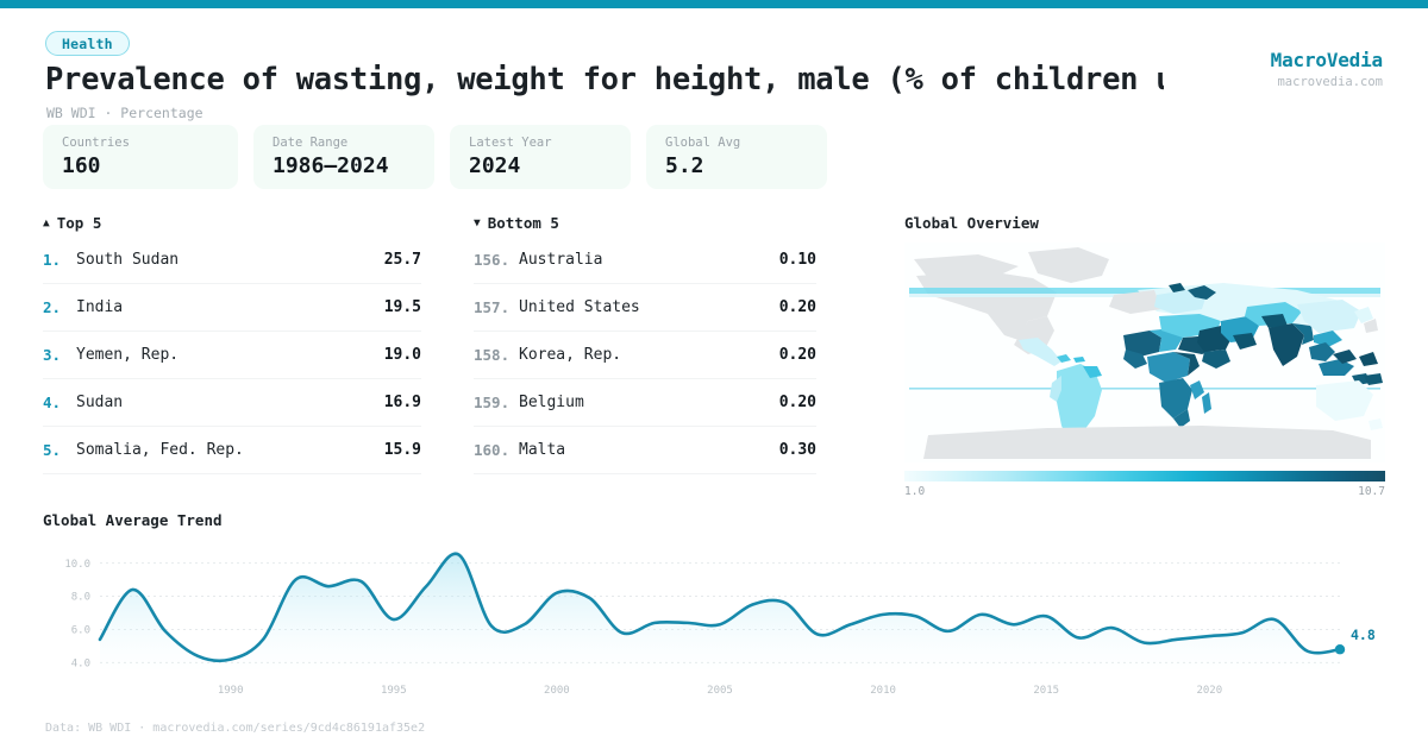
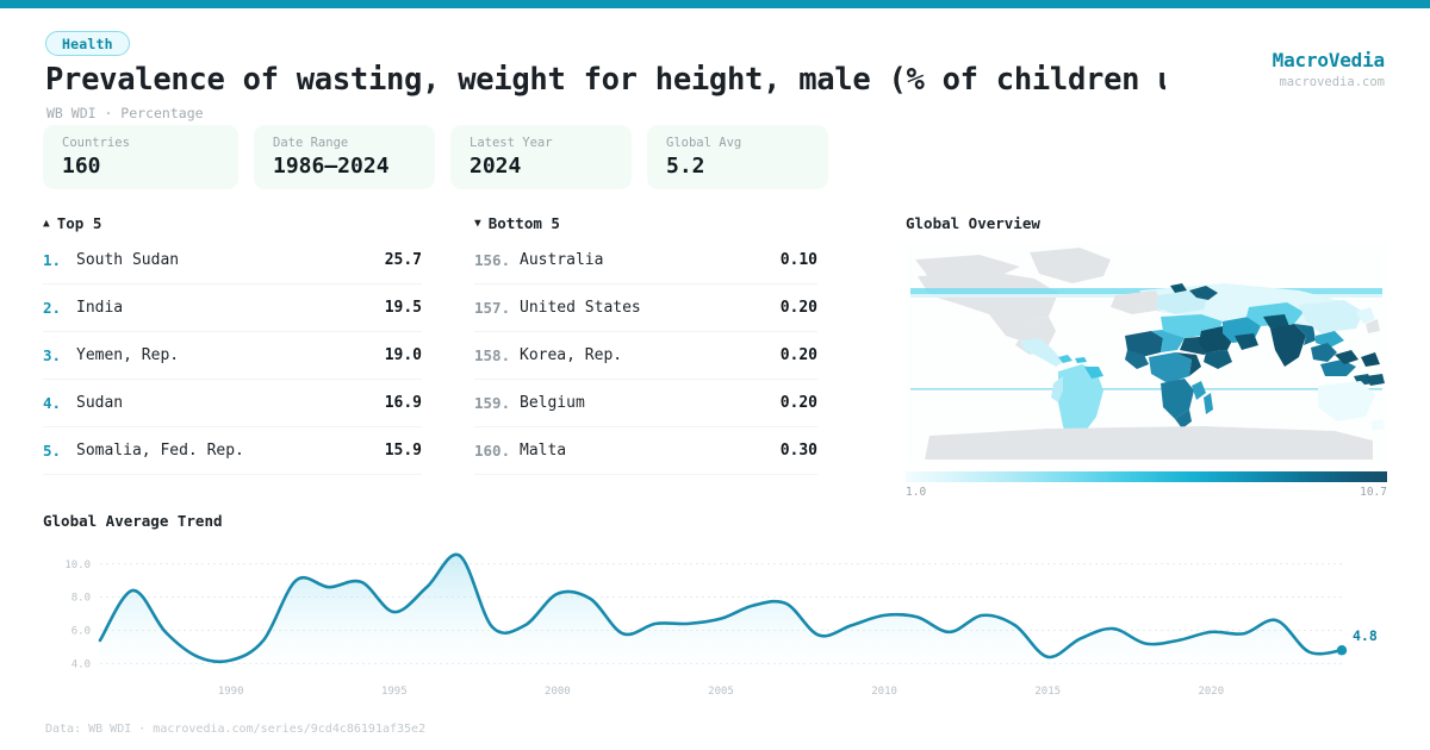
1995: 6.6 -> 7.1
2005: 6.3 -> 6.7
2015: 6.8 -> 4.4
2020: 5.6 -> 5.9
